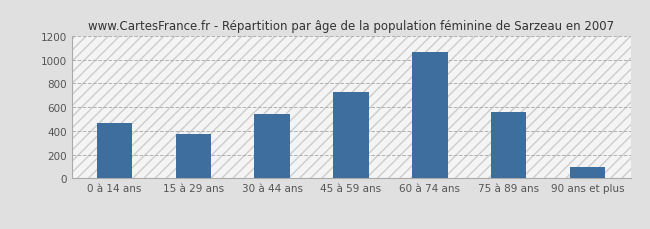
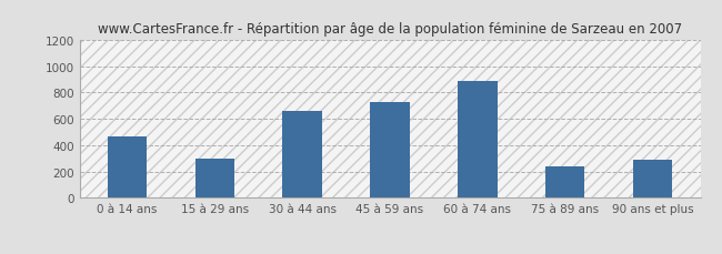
15 à 29 ans: 380 -> 300
30 à 44 ans: 540 -> 660
60 à 74 ans: 1060 -> 890
75 à 89 ans: 560 -> 240
90 ans et plus: 100 -> 290
